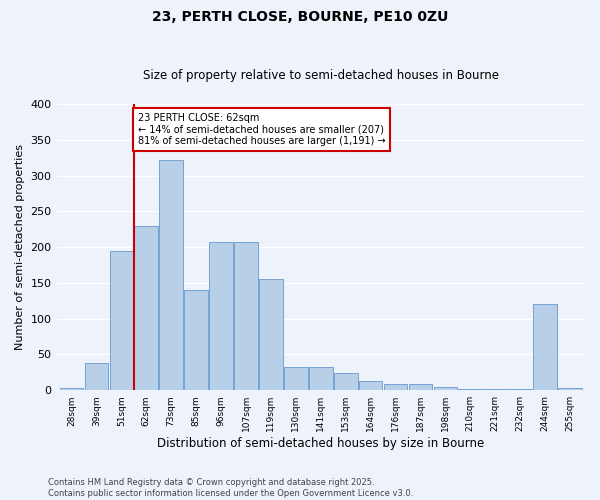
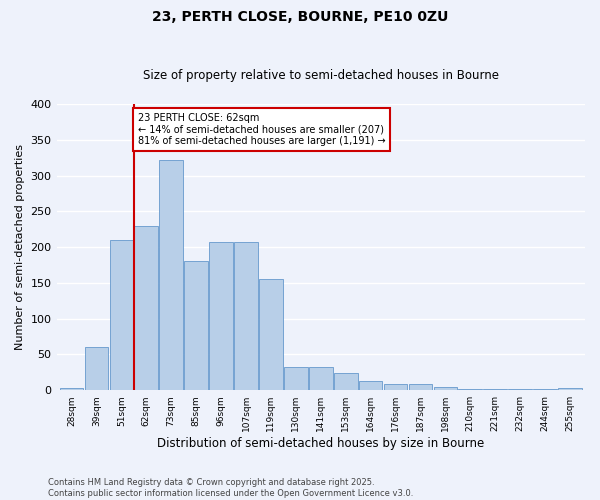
39sqm: 38 -> 60
51sqm: 194 -> 210
85sqm: 140 -> 181
244sqm: 120 -> 1
